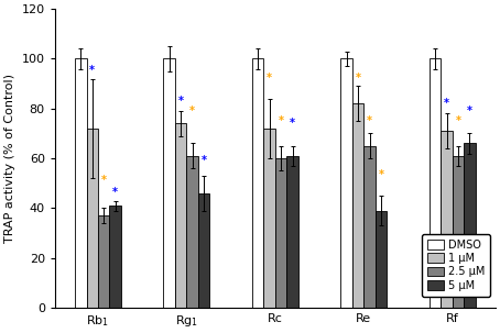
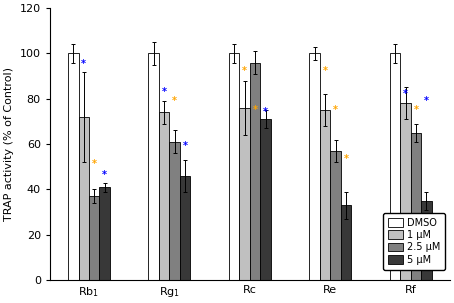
1 μM/Rc: 72 -> 76
2.5 μM/Rc: 60 -> 96
5 μM/Rc: 61 -> 71
1 μM/Re: 82 -> 75
2.5 μM/Re: 65 -> 57
5 μM/Re: 39 -> 33
1 μM/Rf: 71 -> 78
2.5 μM/Rf: 61 -> 65
5 μM/Rf: 66 -> 35
